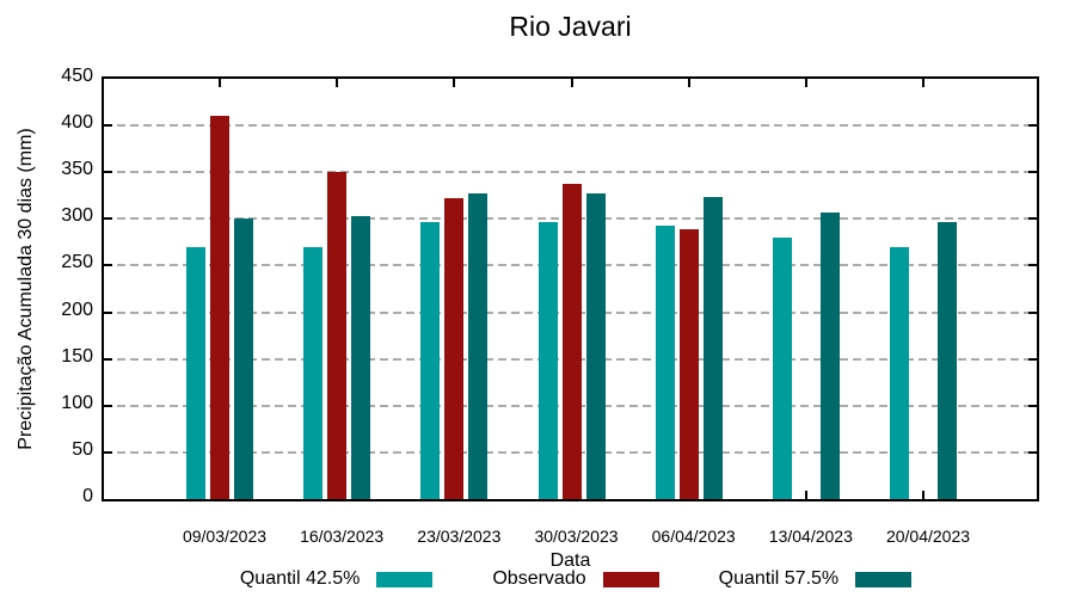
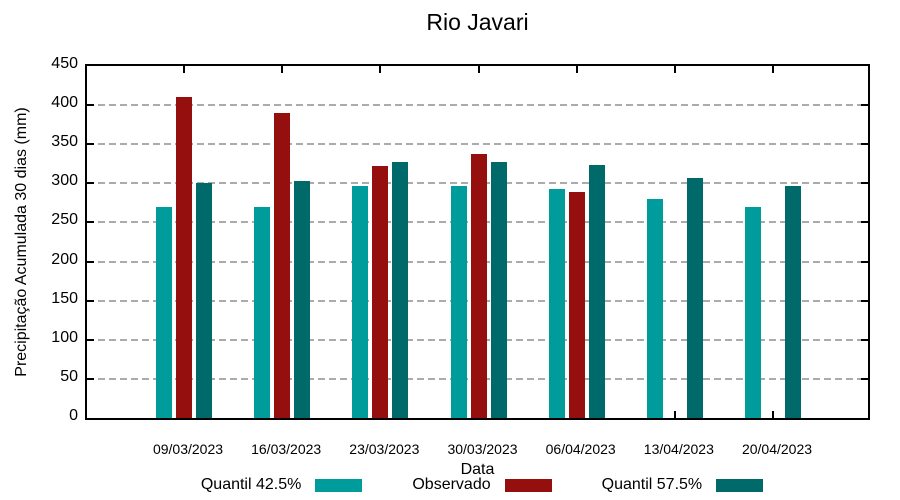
Observado/16/03/2023: 350 -> 390
